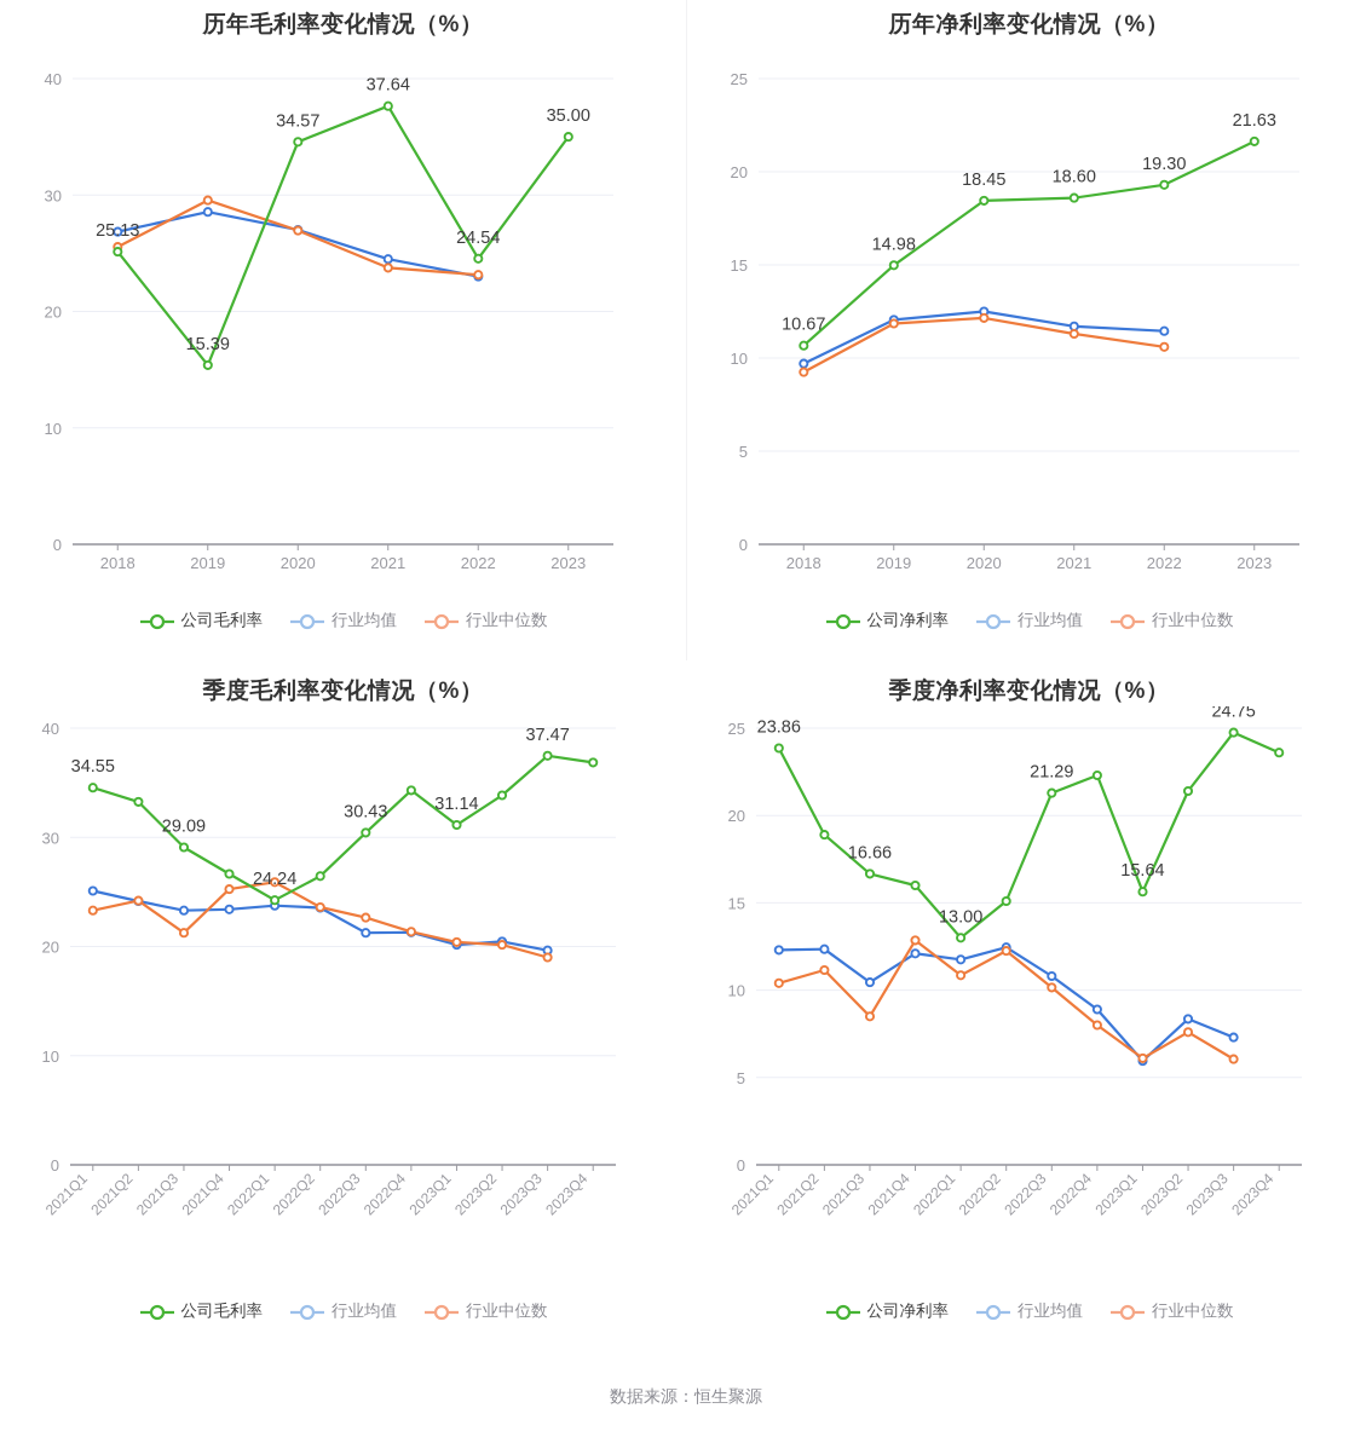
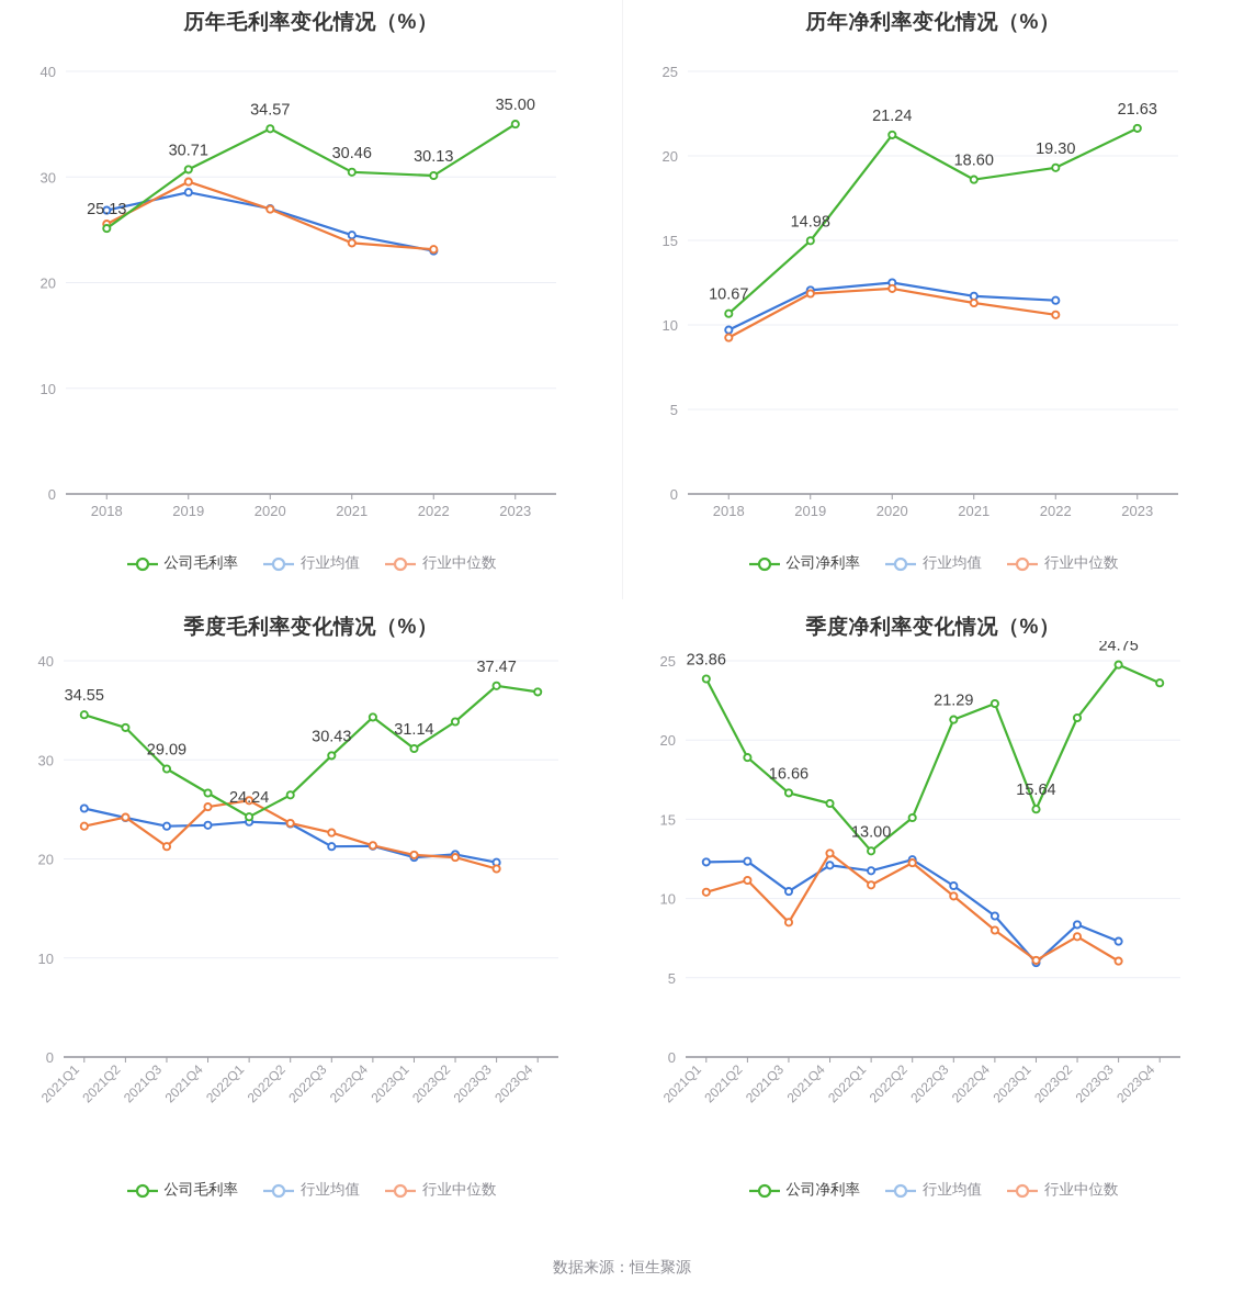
历年毛利率变化情况（%）/公司毛利率/2019: 15.39 -> 30.71
历年毛利率变化情况（%）/公司毛利率/2021: 37.64 -> 30.46
历年毛利率变化情况（%）/公司毛利率/2022: 24.54 -> 30.13
历年净利率变化情况（%）/公司净利率/2020: 18.45 -> 21.24
